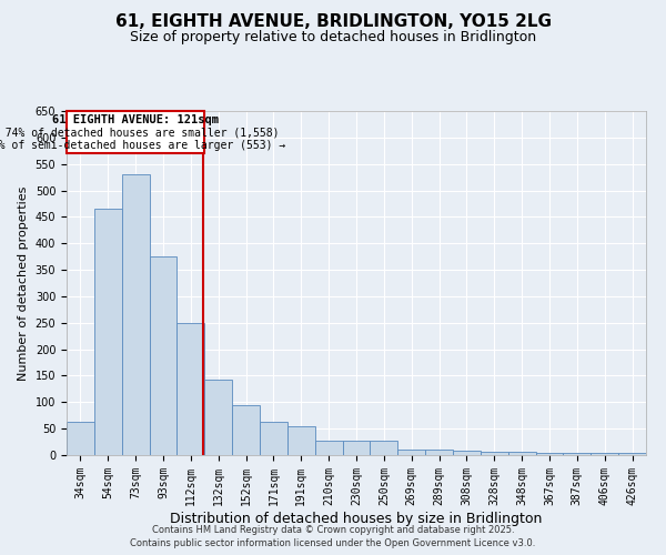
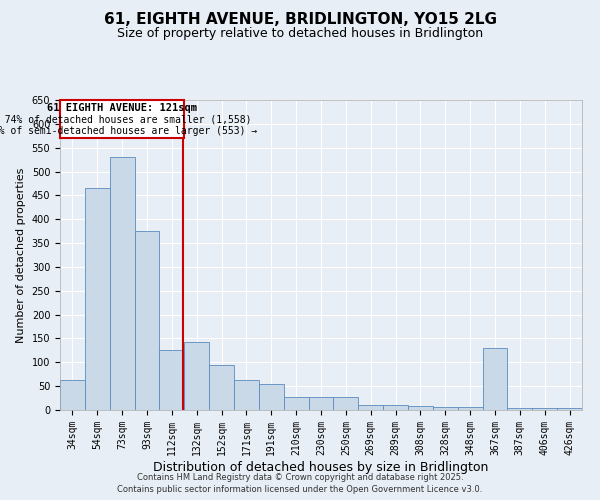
112sqm: 250 -> 125
367sqm: 4 -> 130
